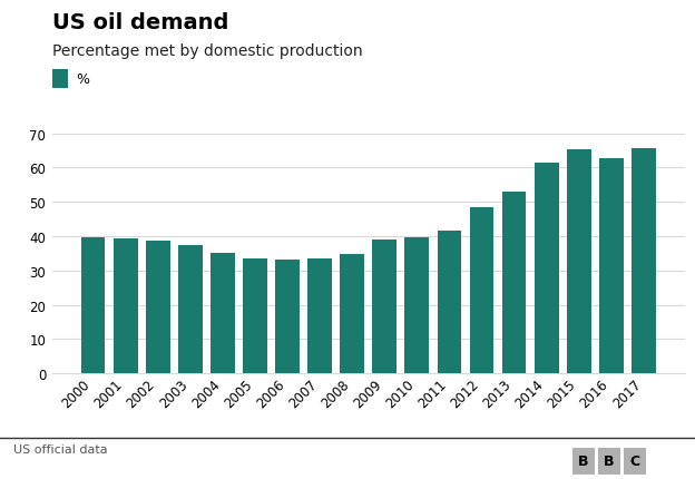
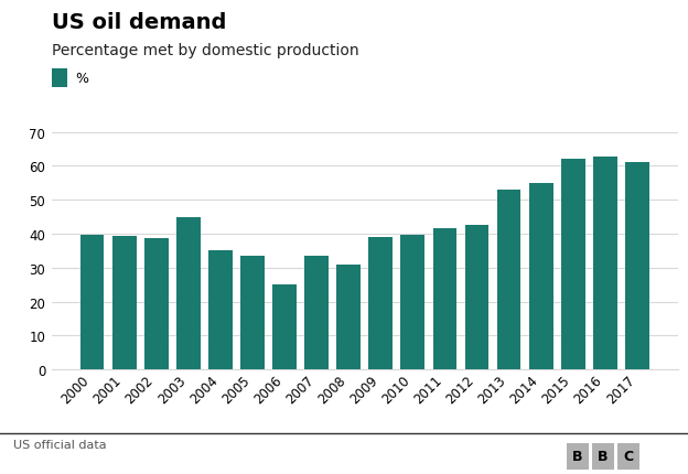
2003: 37.3 -> 45.0
2006: 33.3 -> 25.0
2008: 34.9 -> 31.0
2012: 48.5 -> 42.5
2014: 61.5 -> 55.0
2015: 65.4 -> 62.0
2017: 65.7 -> 61.0
